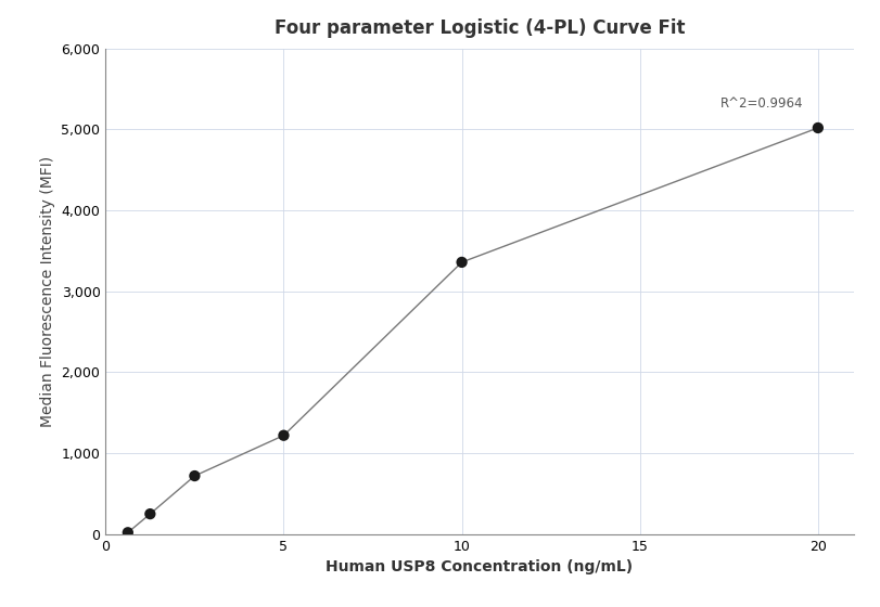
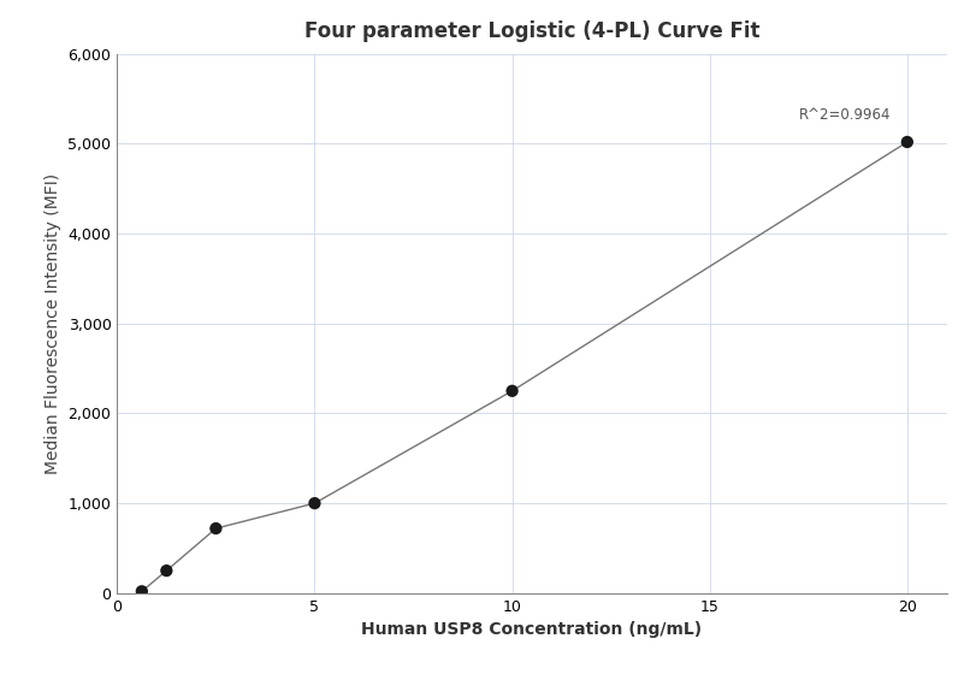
5: 1,220 -> 1,000
10: 3,360 -> 2,250
